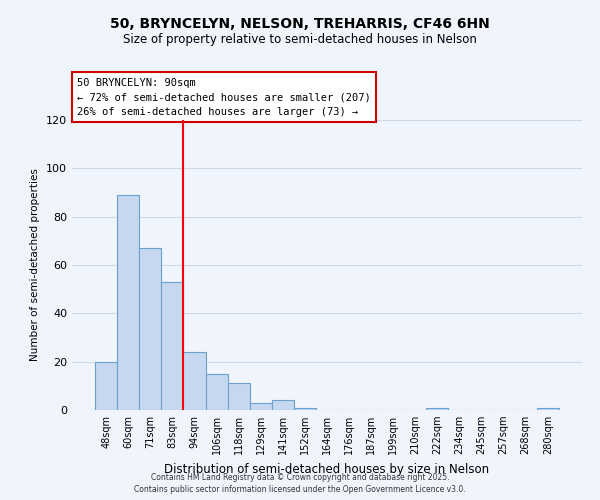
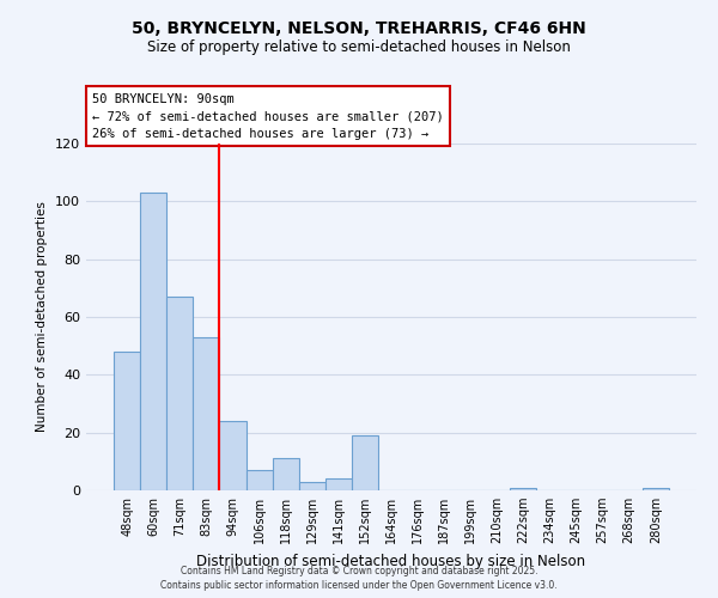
48sqm: 20 -> 48
60sqm: 89 -> 103
106sqm: 15 -> 7
152sqm: 1 -> 19
